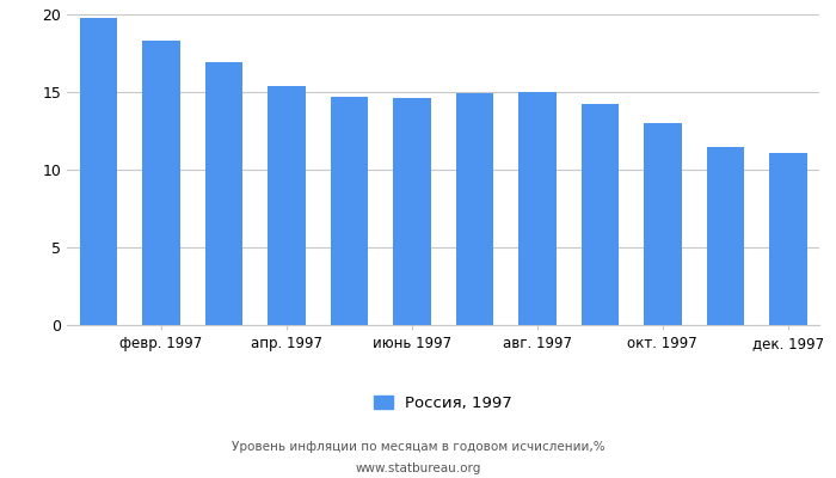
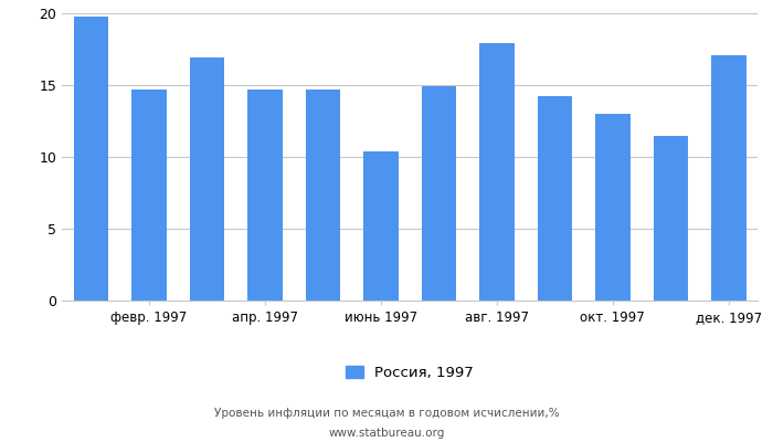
февр. 1997: 18.3 -> 14.7
апр. 1997: 15.4 -> 14.7
июнь 1997: 14.6 -> 10.4
авг. 1997: 15.0 -> 17.9
дек. 1997: 11.1 -> 17.1
